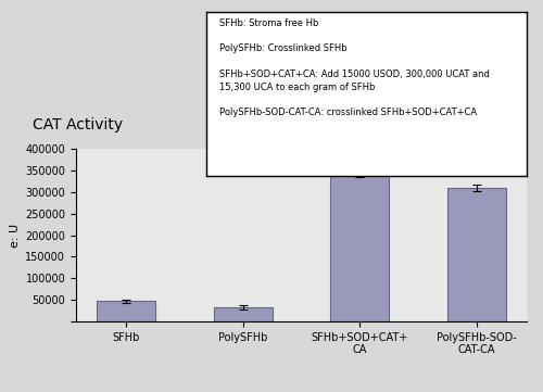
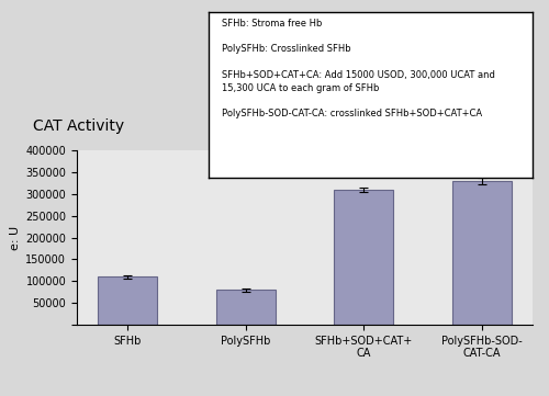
SFHb: 47000 -> 110000
PolySFHb: 33000 -> 80000
SFHb+SOD+CAT+ CA: 340000 -> 310000
PolySFHb-SOD- CAT-CA: 310000 -> 330000
